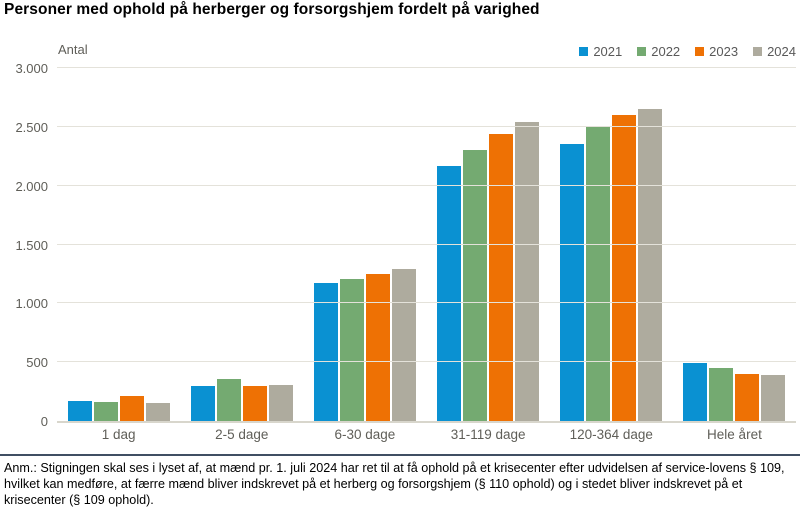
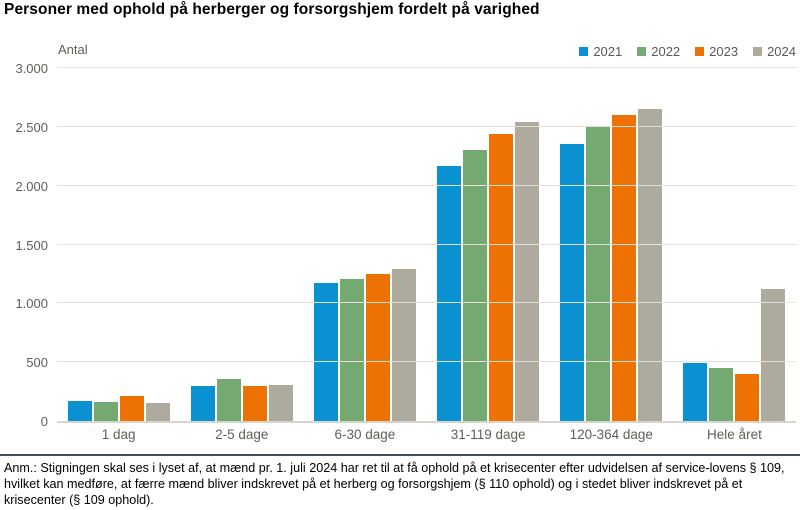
2024/Hele året: 400 -> 1120
